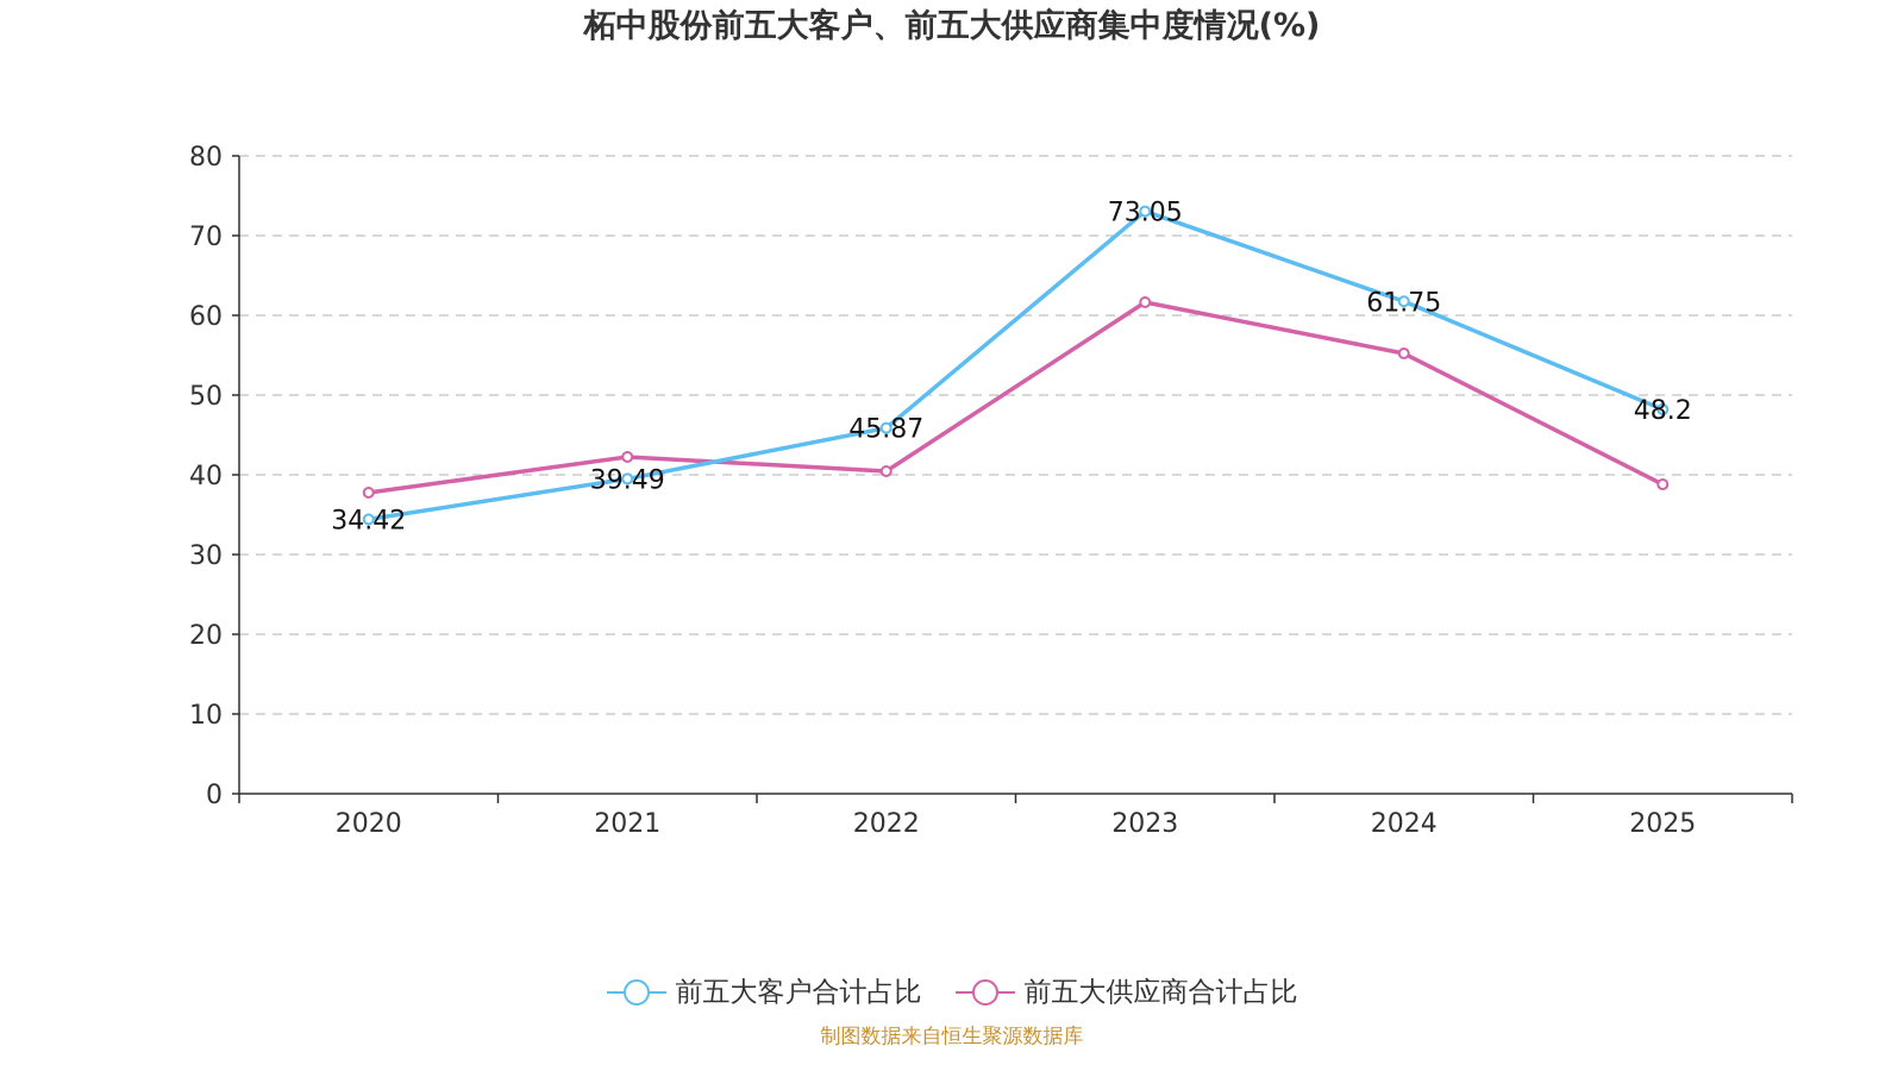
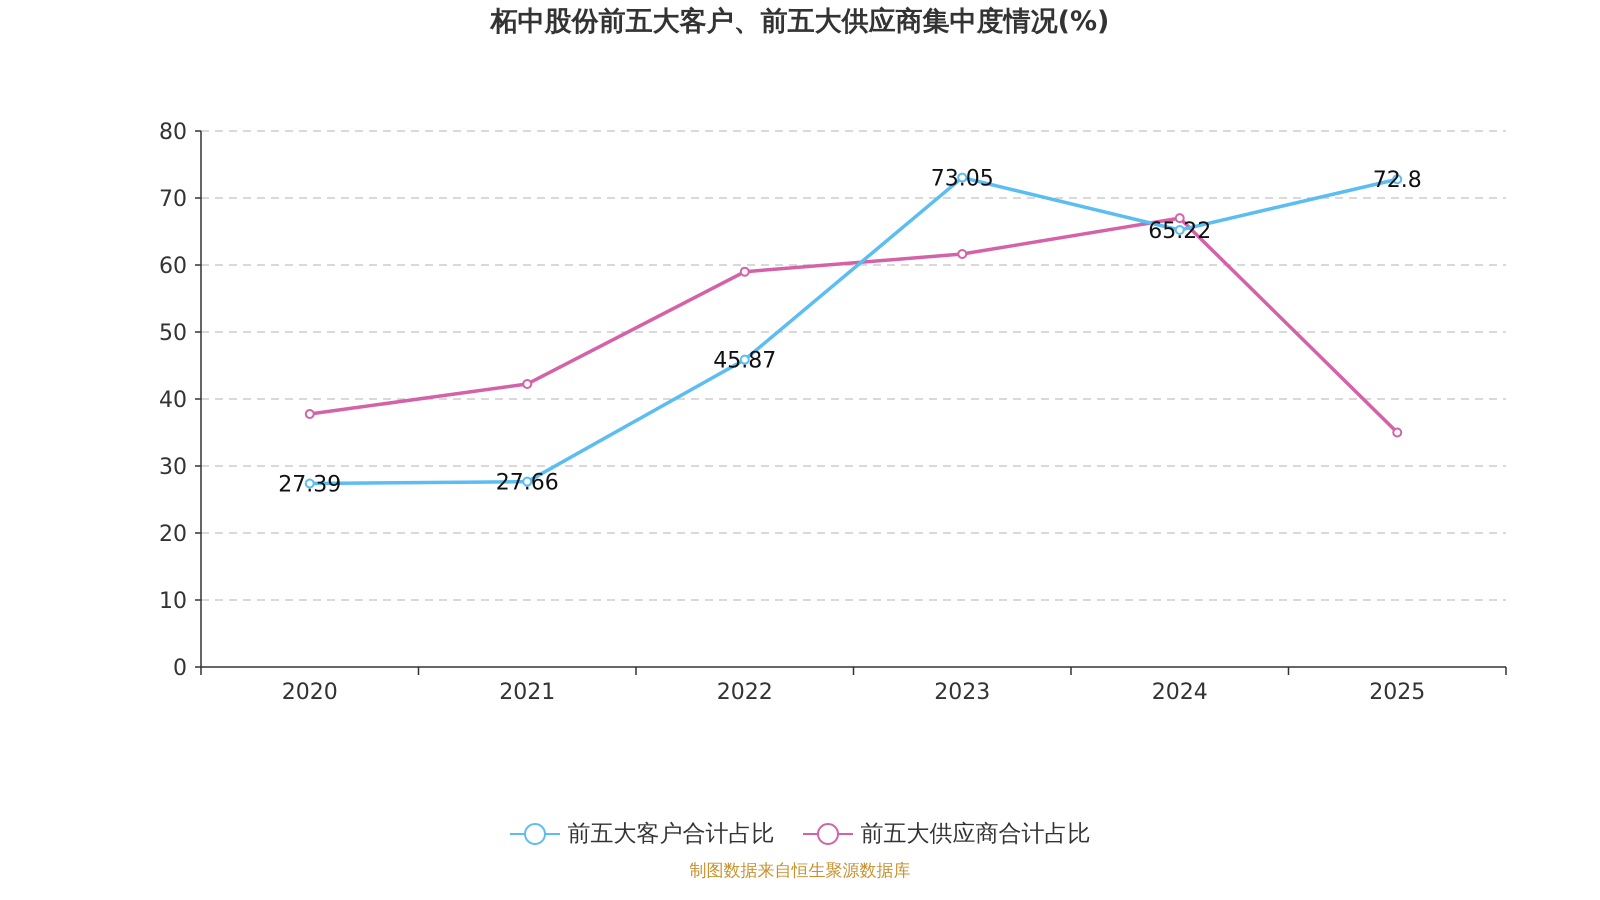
前五大客户合计占比/2020: 34.42 -> 27.39
前五大客户合计占比/2021: 39.49 -> 27.66
前五大供应商合计占比/2022: 40 -> 59
前五大客户合计占比/2024: 61.75 -> 65.22
前五大供应商合计占比/2024: 55 -> 67
前五大客户合计占比/2025: 48.2 -> 72.8
前五大供应商合计占比/2025: 39 -> 35
